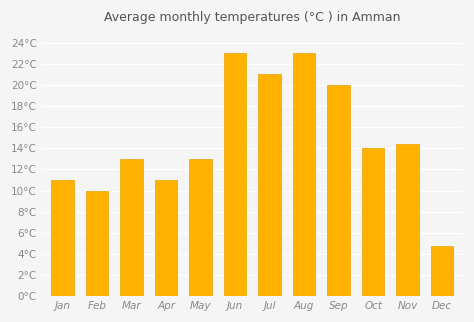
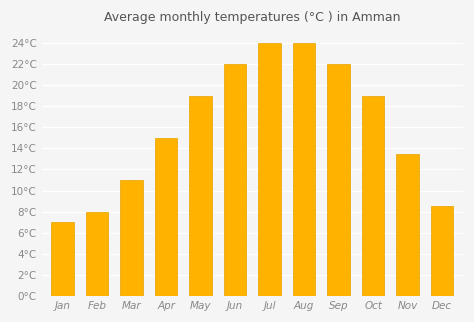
Jan: 11.0°C -> 7.0°C
Feb: 10.0°C -> 8.0°C
Mar: 13.0°C -> 11.0°C
Apr: 11.0°C -> 15.0°C
May: 13.0°C -> 19.0°C
Jun: 23.0°C -> 22.0°C
Jul: 21.0°C -> 24.0°C
Aug: 23.0°C -> 24.0°C
Sep: 20.0°C -> 22.0°C
Oct: 14.0°C -> 19.0°C
Nov: 14.4°C -> 13.5°C
Dec: 4.7°C -> 8.5°C
